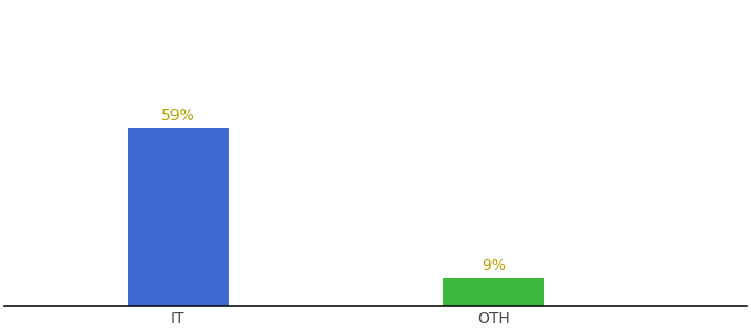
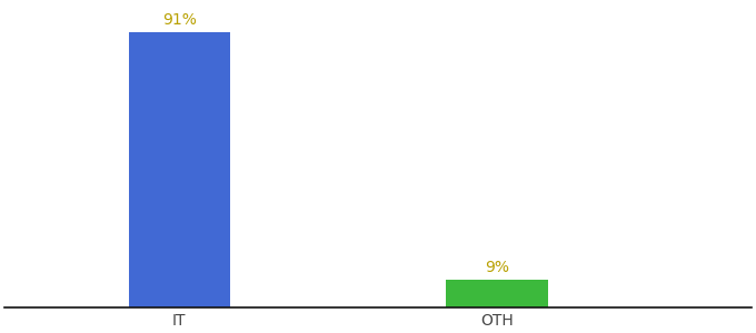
IT: 59% -> 91%
